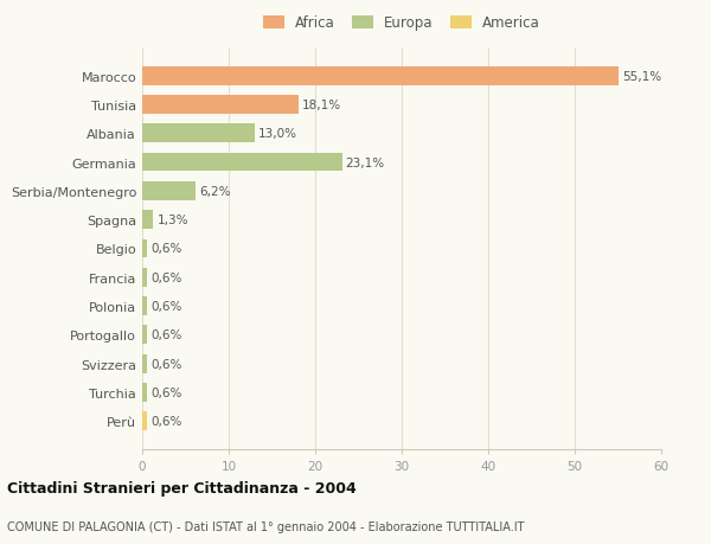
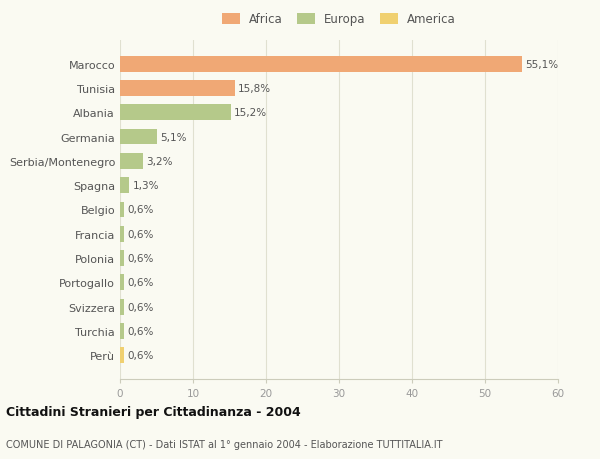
Tunisia: 18,1% -> 15,8%
Albania: 13,0% -> 15,2%
Germania: 23,1% -> 5,1%
Serbia/Montenegro: 6,2% -> 3,2%
